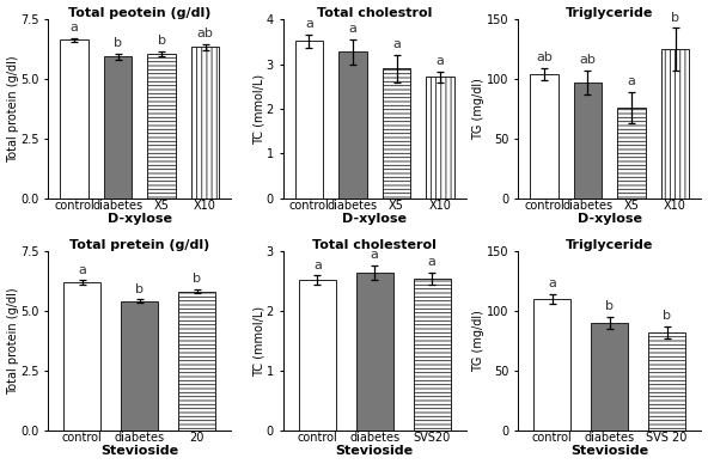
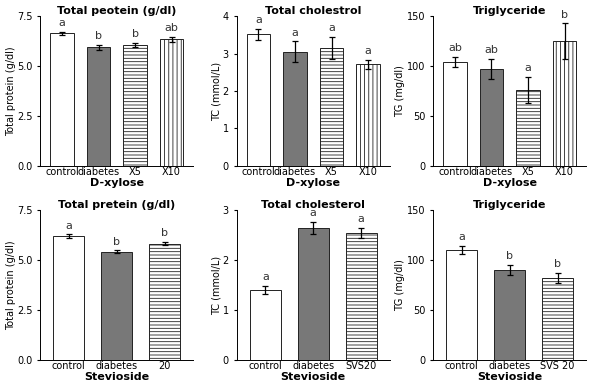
Total cholestrol/diabetes: 3.28 -> 3.05
Total cholestrol/X5: 2.90 -> 3.15
Total cholesterol/control: 2.52 -> 1.40
